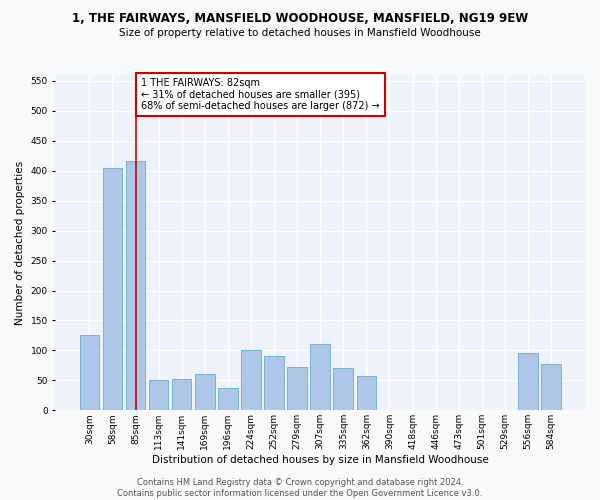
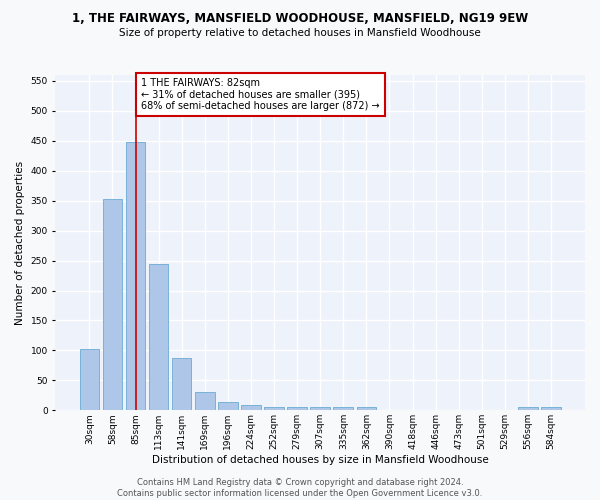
30sqm: 126 -> 103
58sqm: 404 -> 353
85sqm: 416 -> 448
113sqm: 50 -> 245
141sqm: 52 -> 88
169sqm: 60 -> 30
196sqm: 38 -> 14
224sqm: 100 -> 9
252sqm: 90 -> 5
279sqm: 72 -> 5
307sqm: 110 -> 5
335sqm: 70 -> 5
362sqm: 58 -> 5
556sqm: 96 -> 5
584sqm: 78 -> 5
